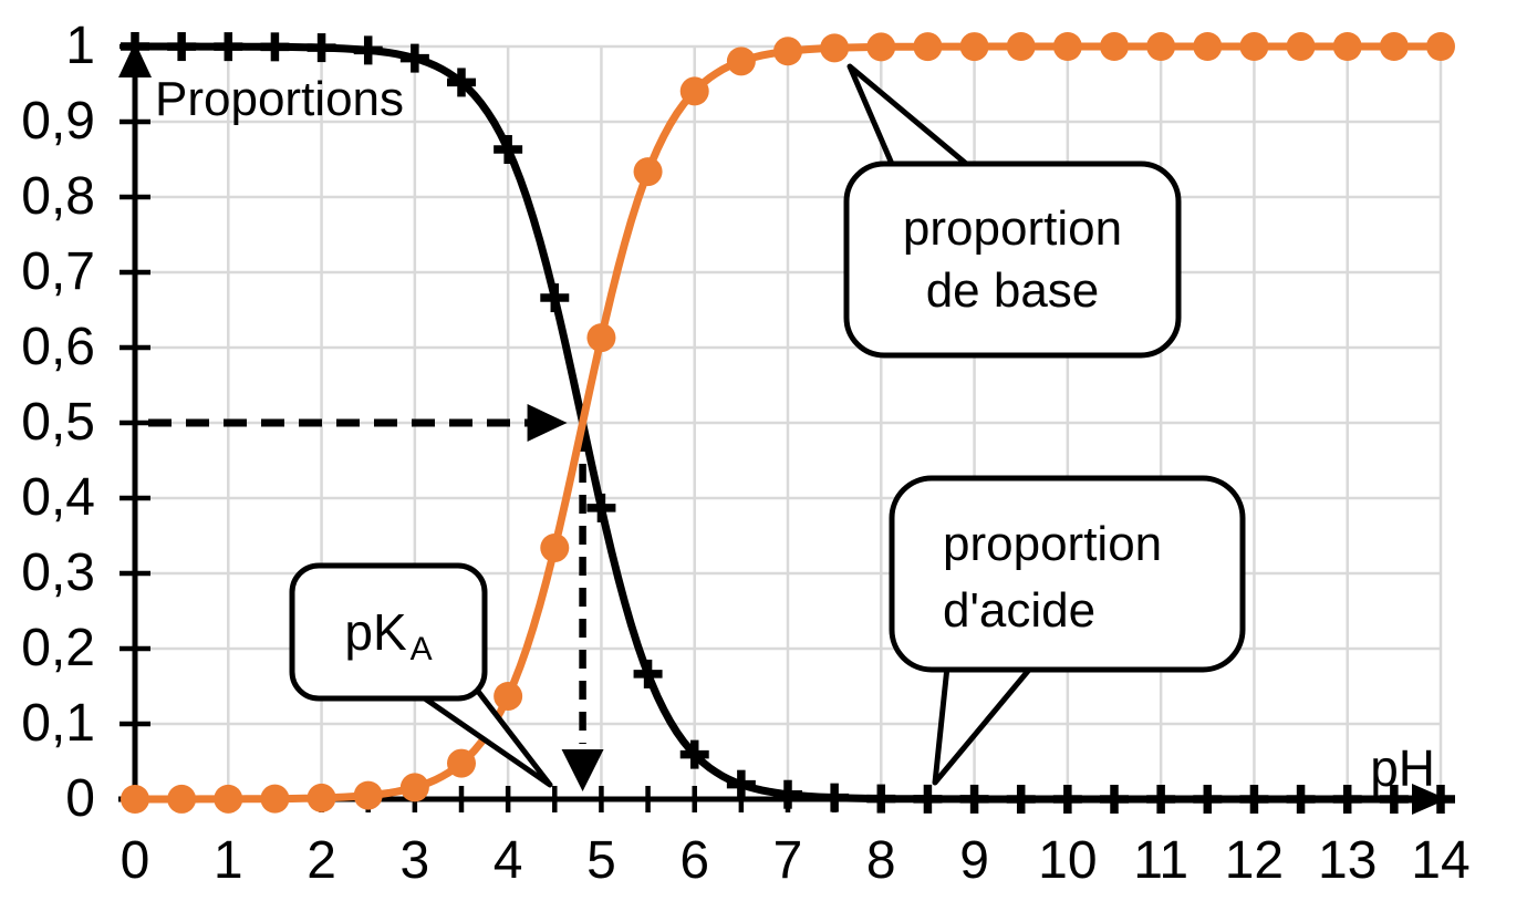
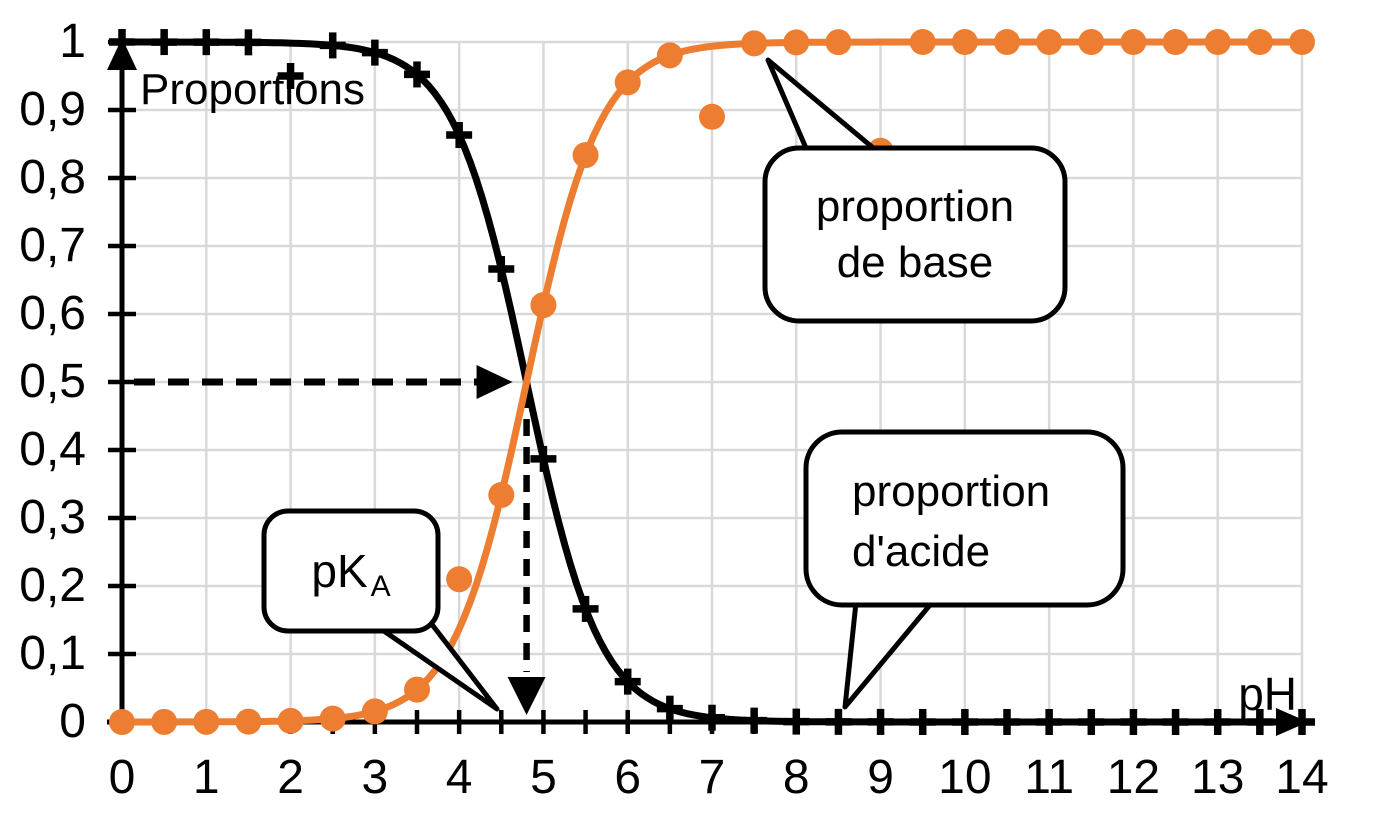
proportion d'acide/2: 1,00 -> 0,95
proportion de base/4: 0,14 -> 0,21
proportion de base/7: 0,99 -> 0,89
proportion de base/9: 1,00 -> 0,84
